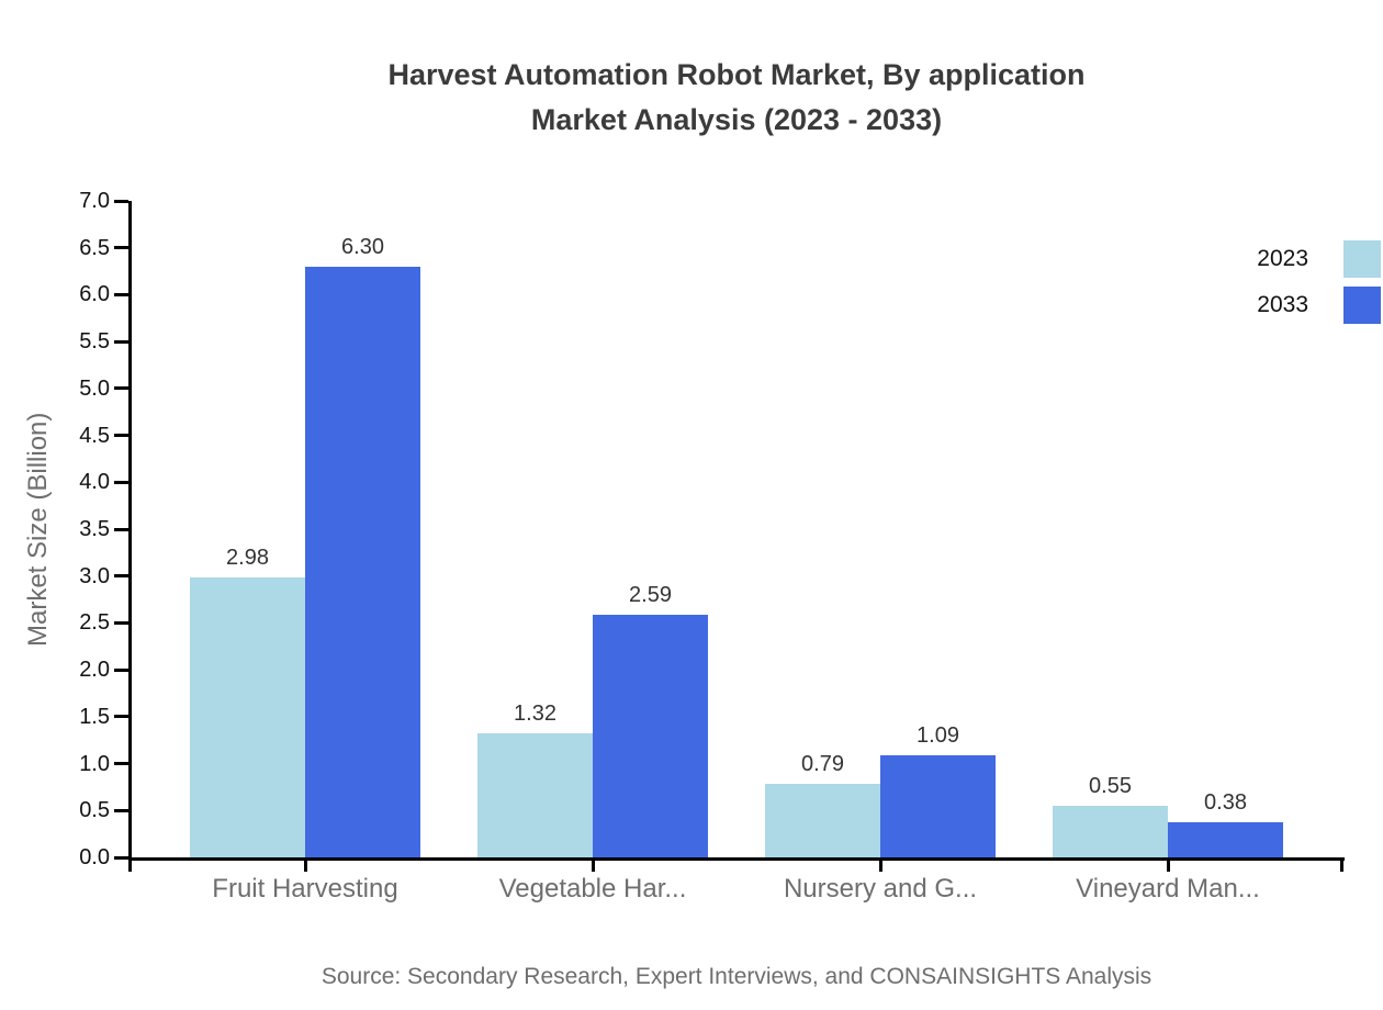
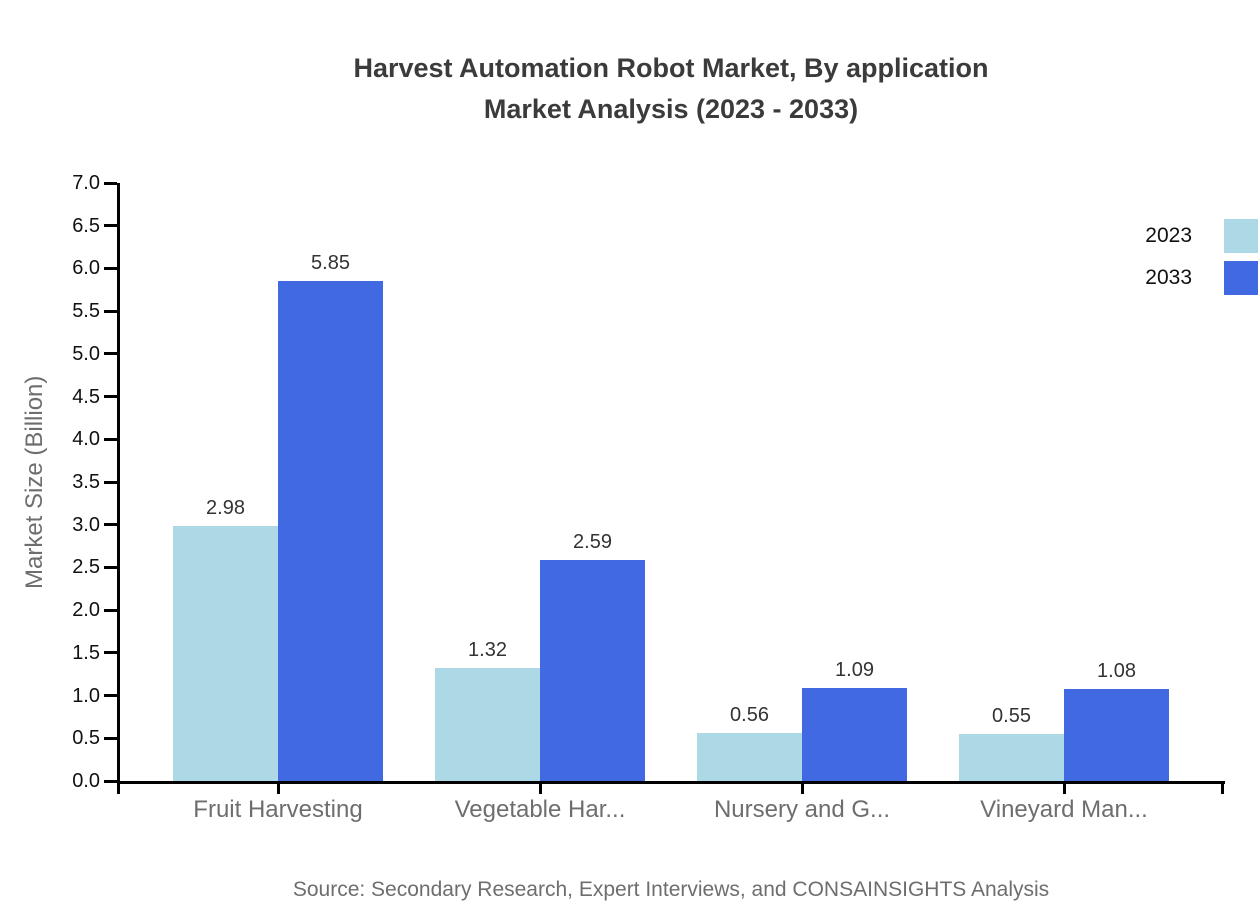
2033/Fruit Harvesting: 6.30 -> 5.85
2023/Nursery and G...: 0.79 -> 0.56
2033/Vineyard Man...: 0.38 -> 1.08
